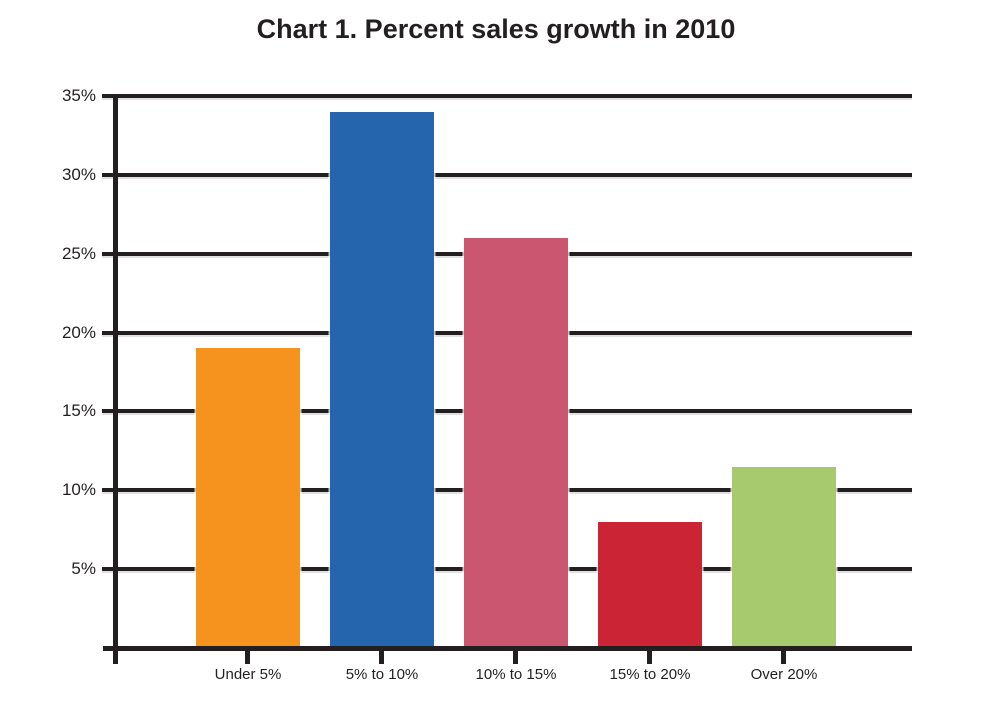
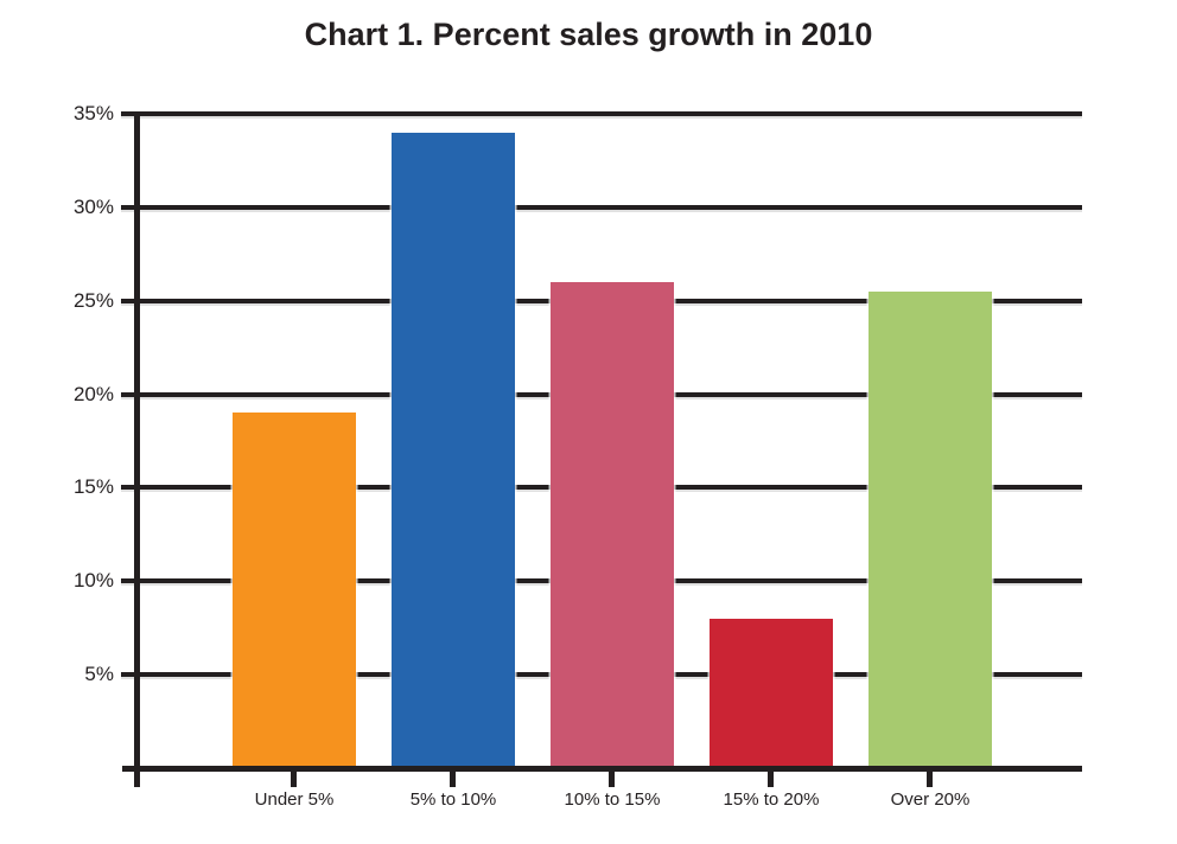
Over 20%: 11.5% -> 25.5%
